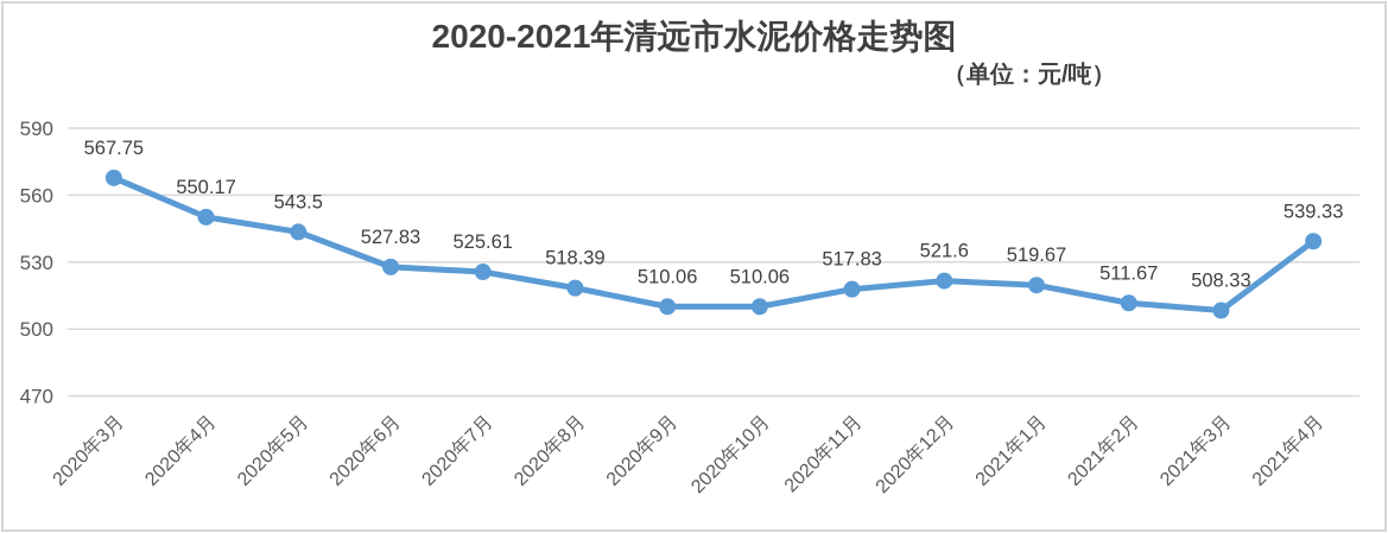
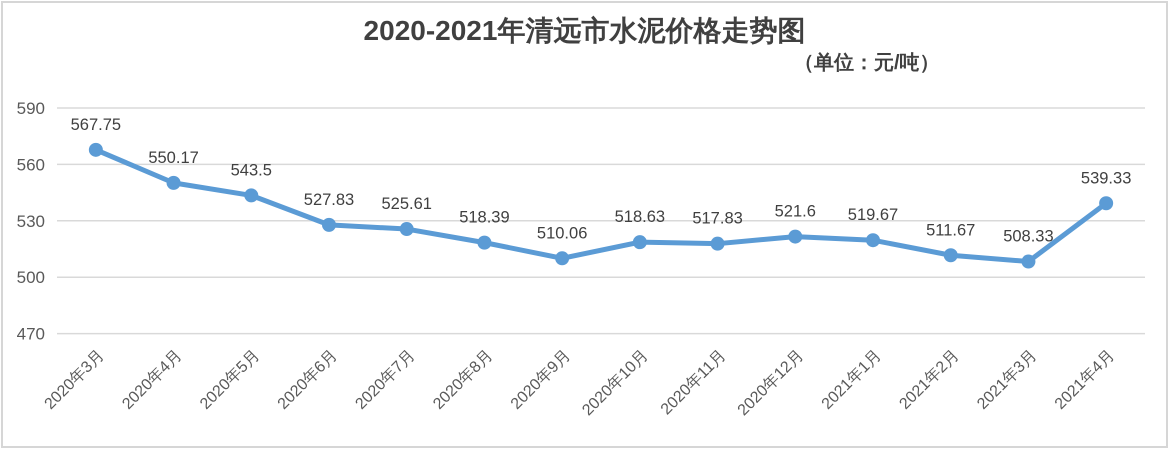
2020年10月: 510.06 -> 518.63
